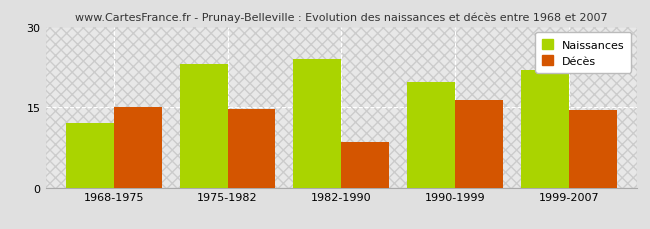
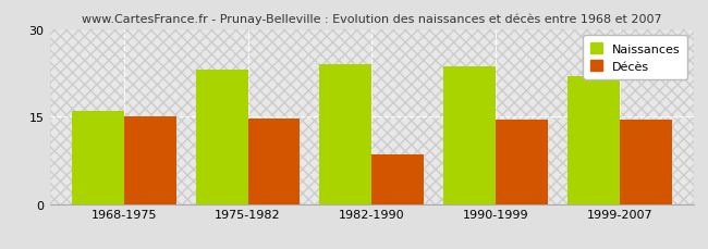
Naissances/1968-1975: 12.0 -> 16.0
Naissances/1990-1999: 19.6 -> 23.5
Décès/1990-1999: 16.4 -> 14.4
